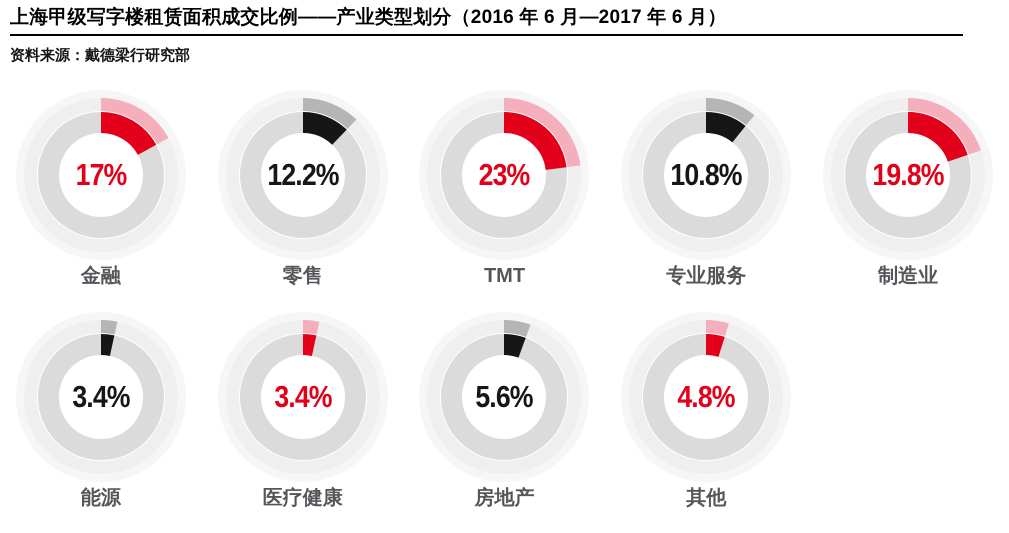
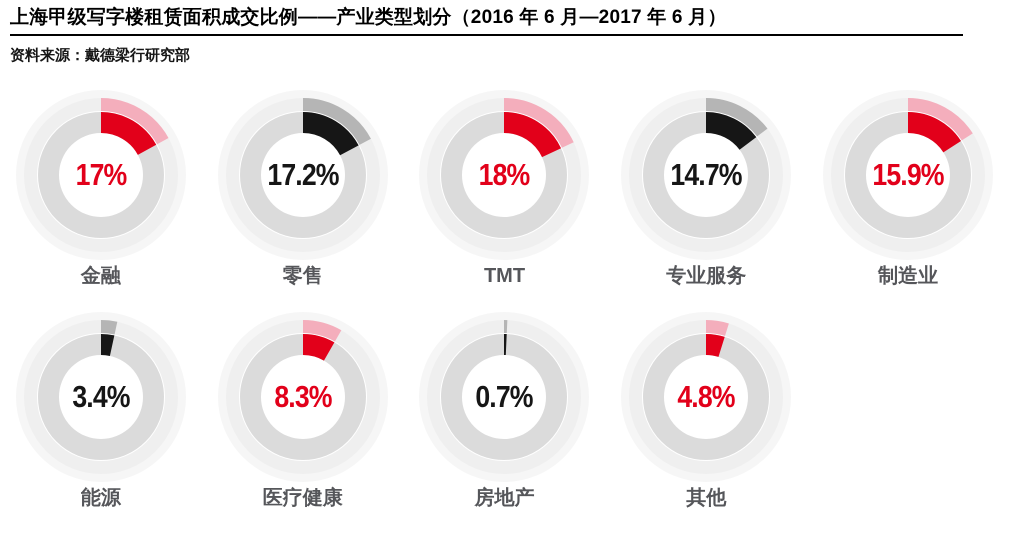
零售: 12.2% -> 17.2%
TMT: 23% -> 18%
专业服务: 10.8% -> 14.7%
制造业: 19.8% -> 15.9%
医疗健康: 3.4% -> 8.3%
房地产: 5.6% -> 0.7%
